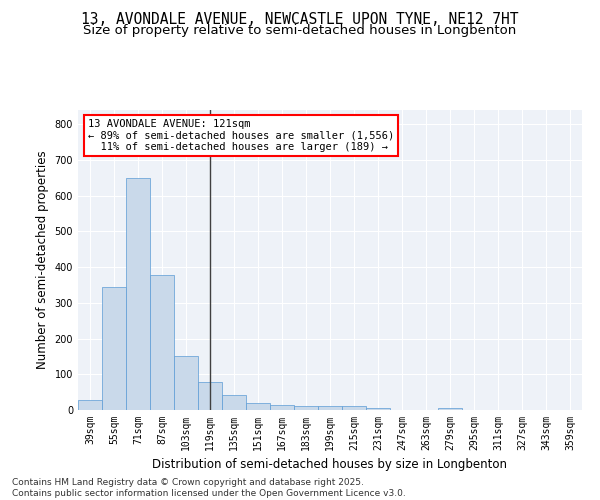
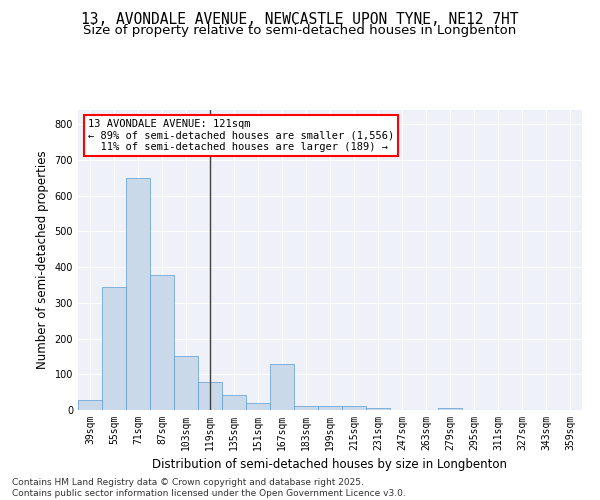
167sqm: 15 -> 130
